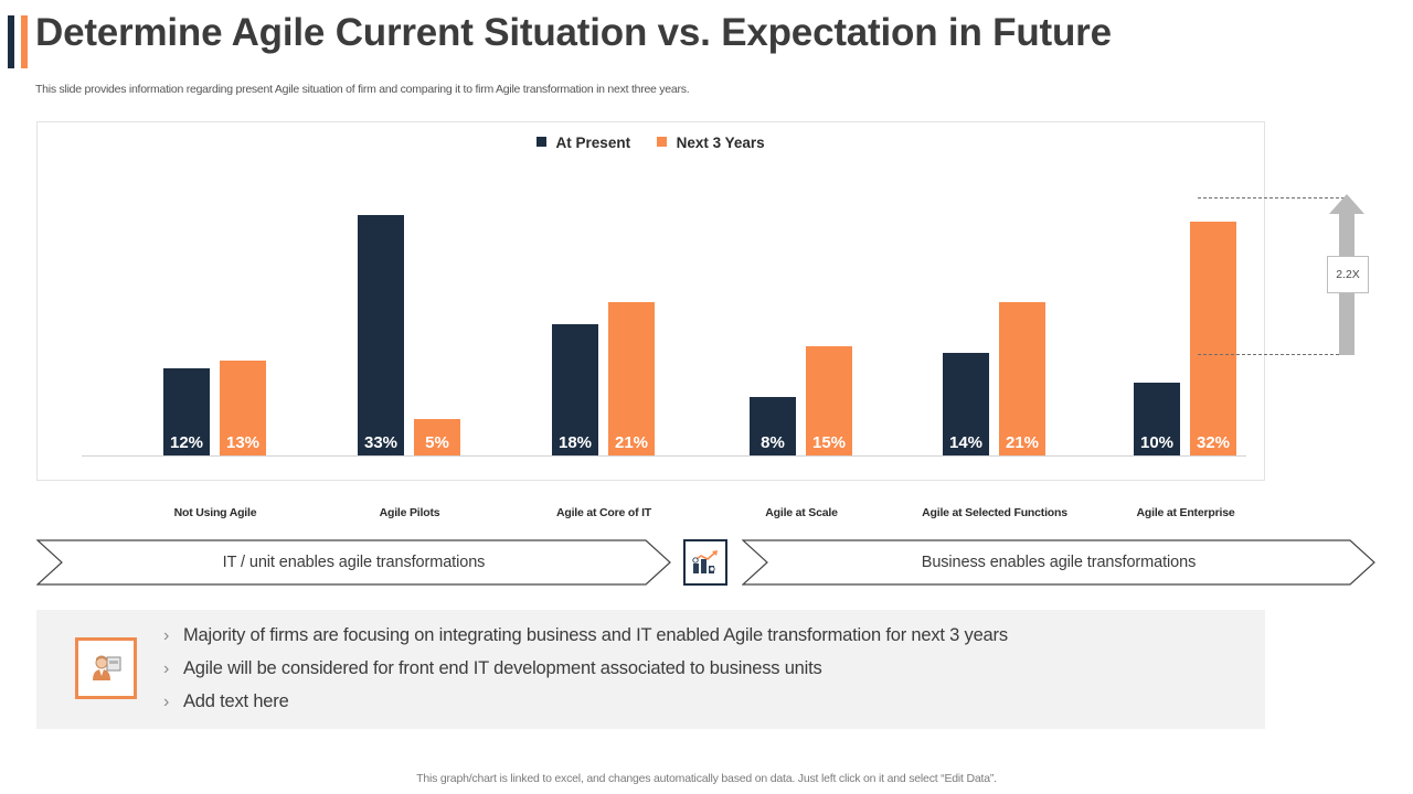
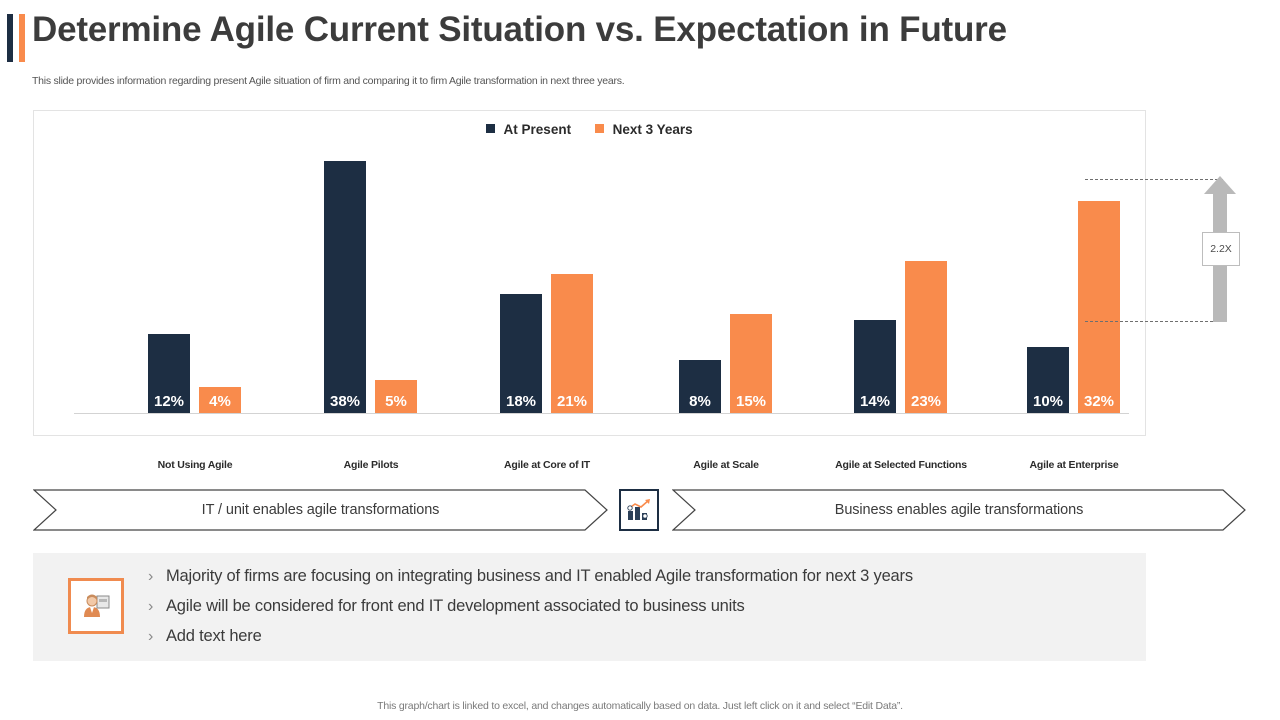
Next 3 Years/Not Using Agile: 13% -> 4%
At Present/Agile Pilots: 33% -> 38%
Next 3 Years/Agile at Selected Functions: 21% -> 23%
